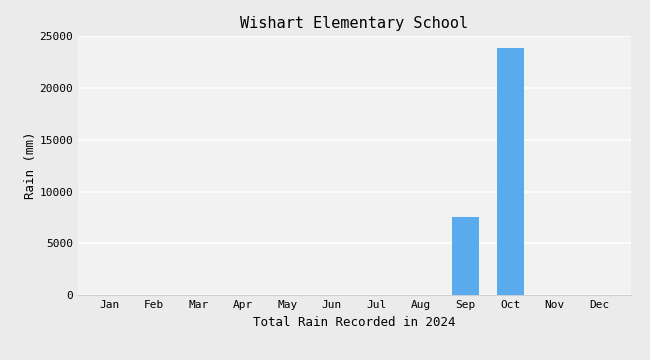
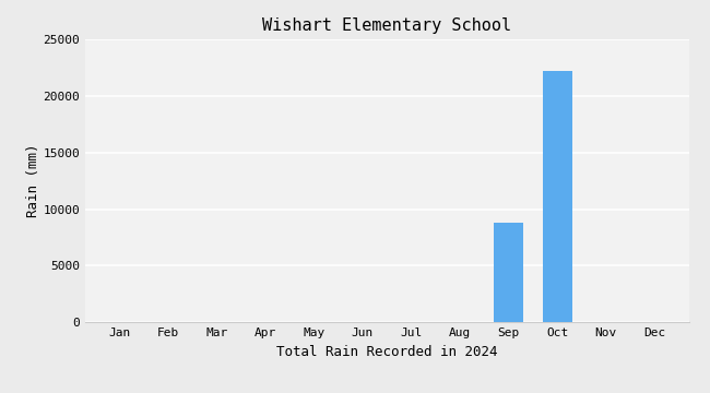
Sep: 7500 -> 8800
Oct: 23800 -> 22200
